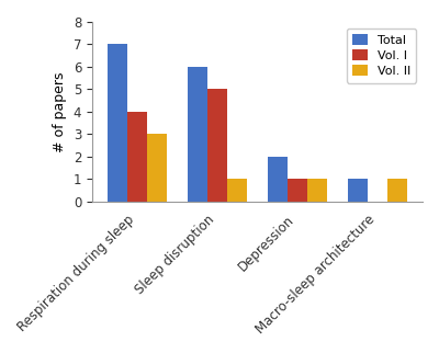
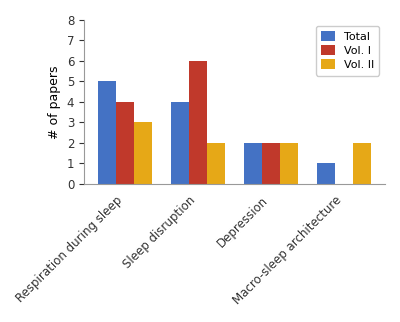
Total/Respiration during sleep: 7 -> 5
Total/Sleep disruption: 6 -> 4
Vol. I/Sleep disruption: 5 -> 6
Vol. II/Sleep disruption: 1 -> 2
Vol. I/Depression: 1 -> 2
Vol. II/Depression: 1 -> 2
Vol. II/Macro-sleep architecture: 1 -> 2
